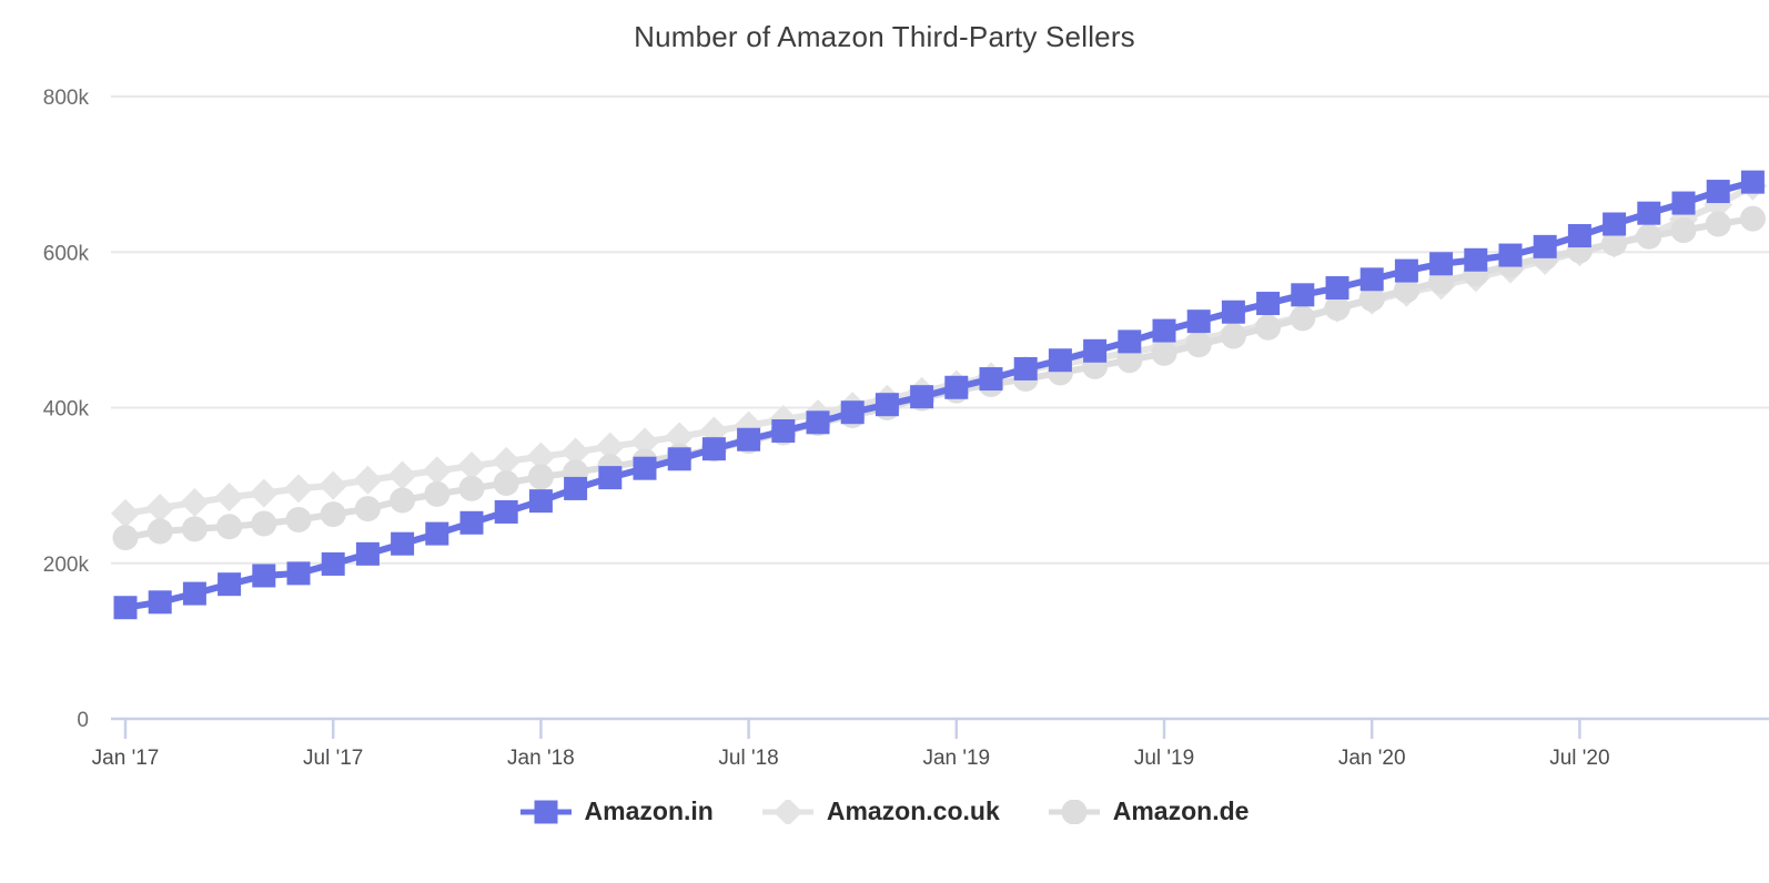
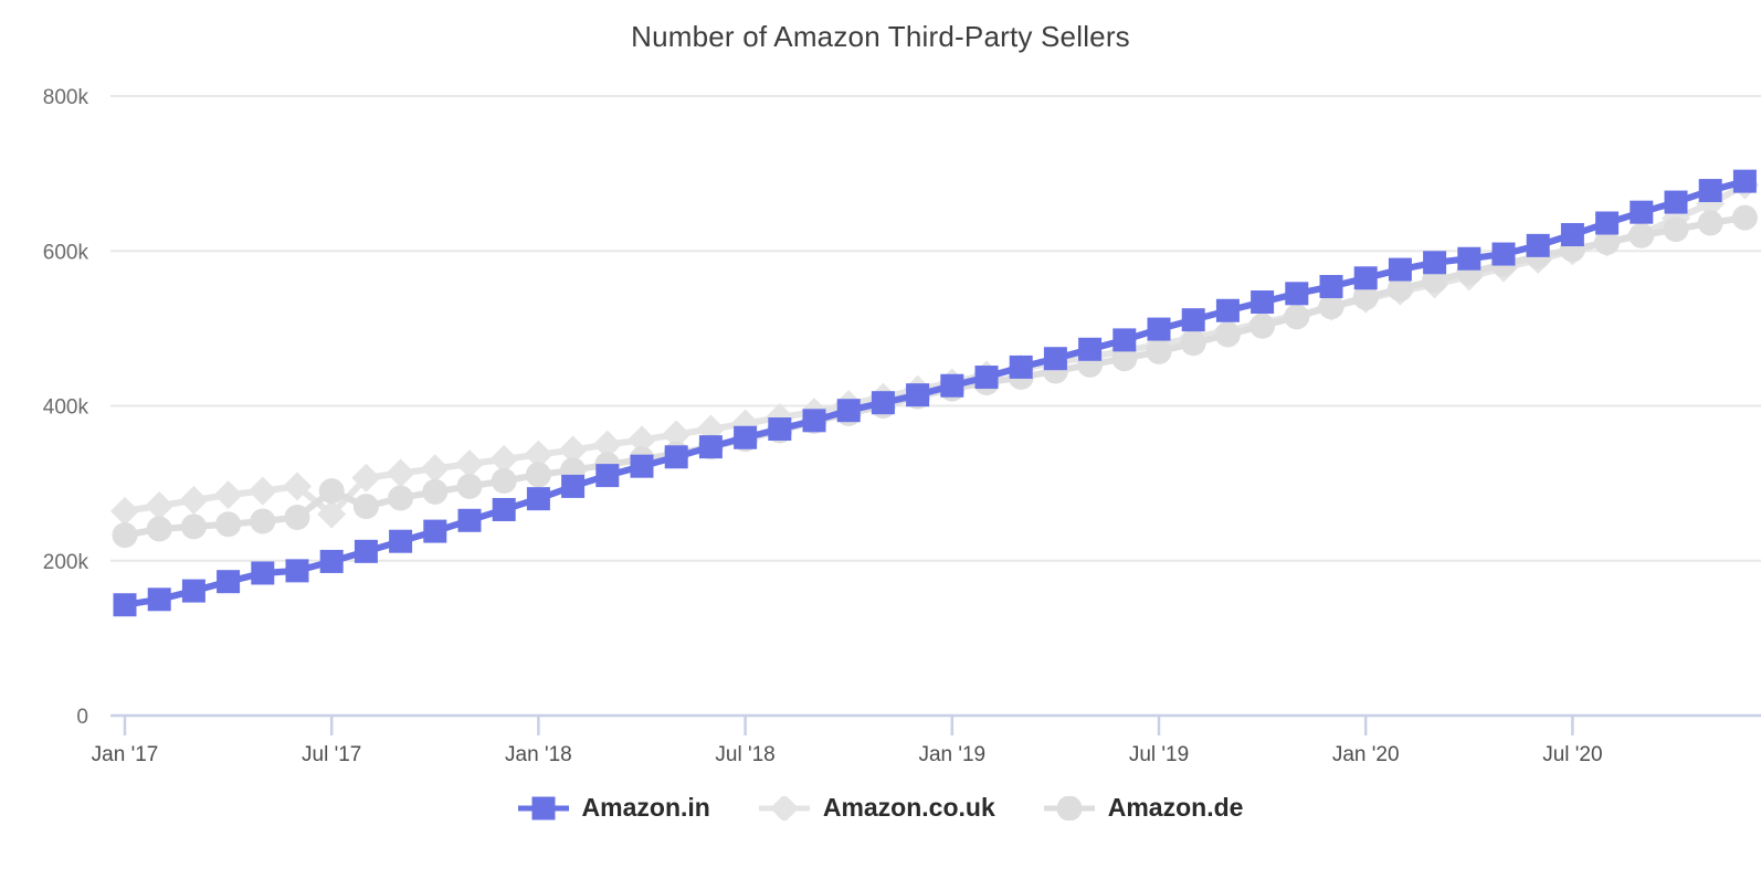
Amazon.co.uk/Jul '17: 300k -> 260k
Amazon.de/Jul '17: 260k -> 290k
